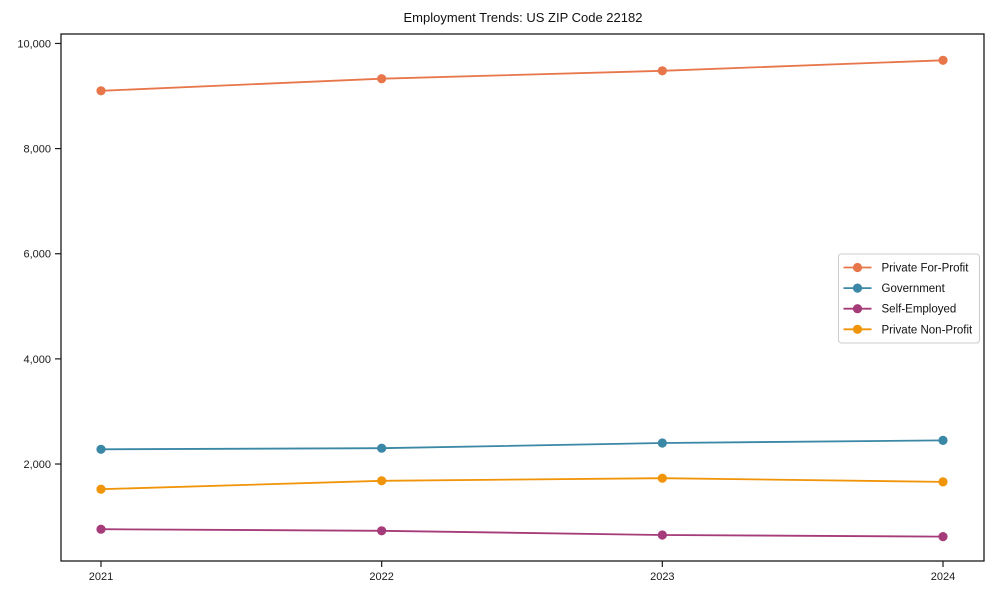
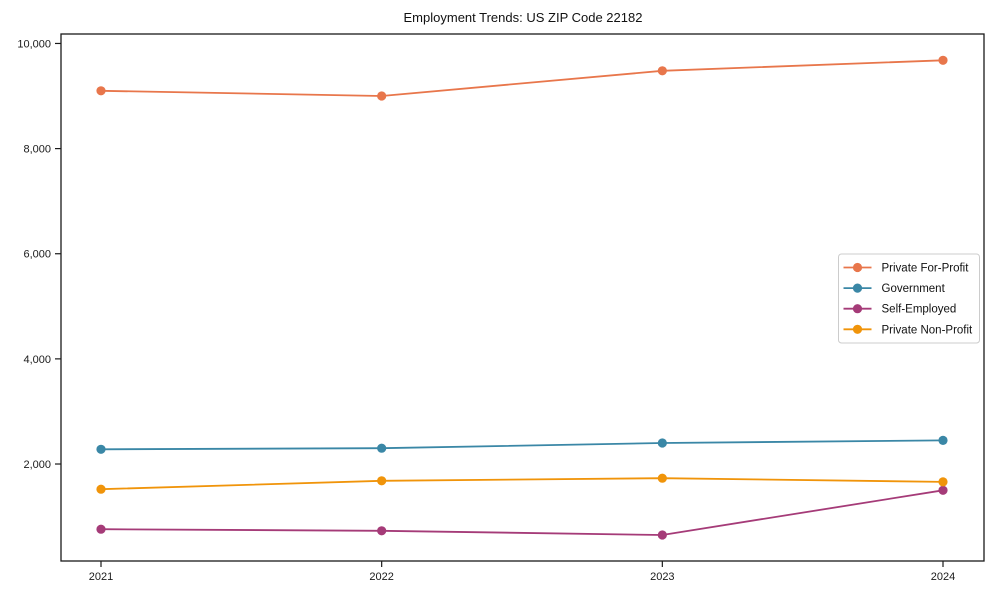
Private For-Profit/2022: 9300 -> 9000
Self-Employed/2024: 600 -> 1500
